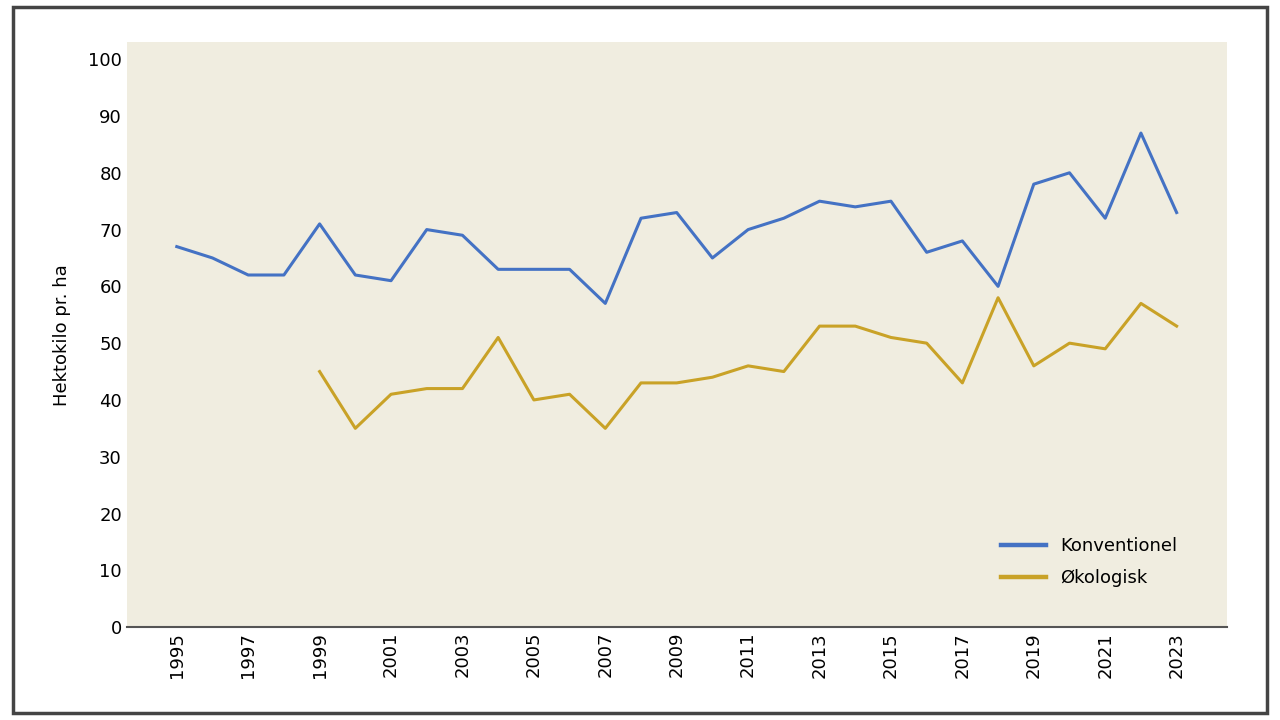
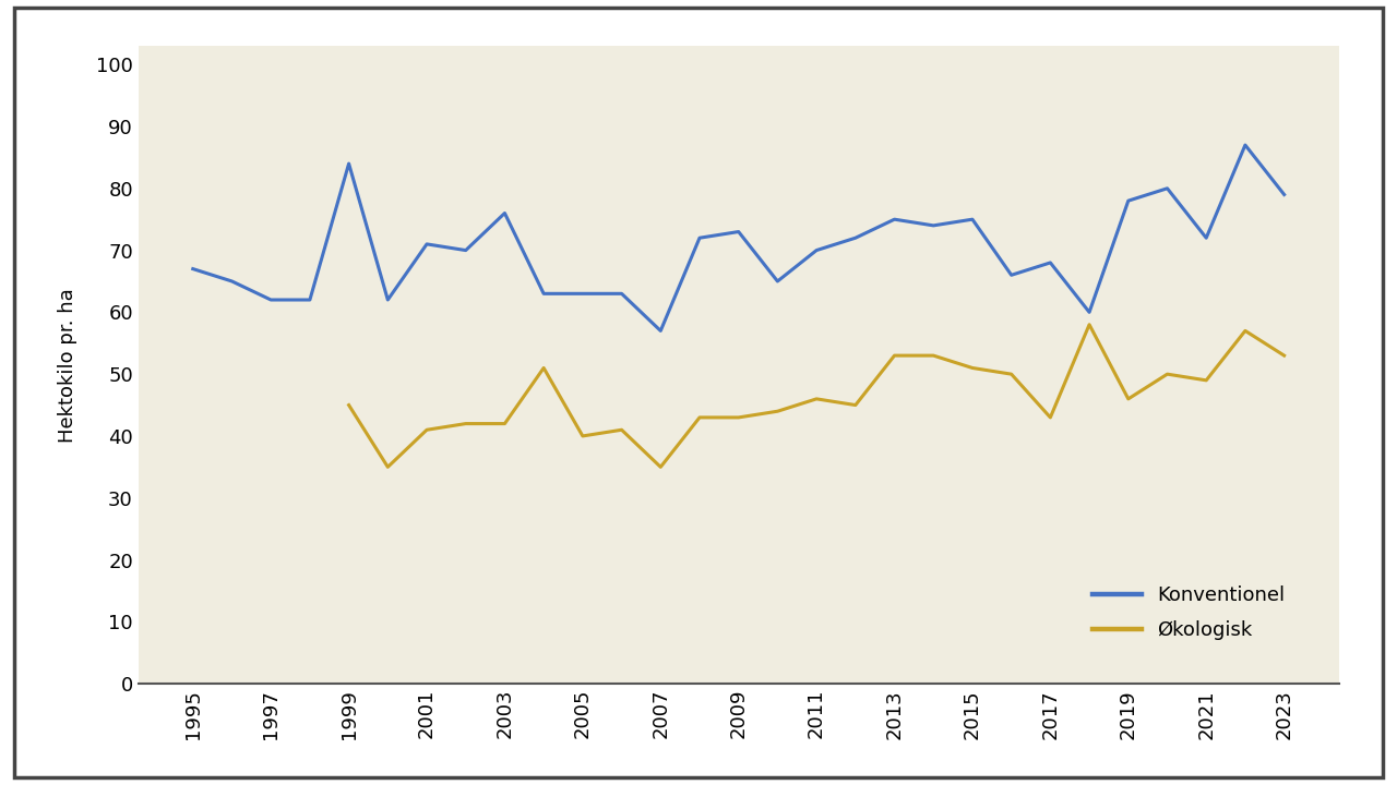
Konventionel/1999: 71 -> 84
Konventionel/2001: 61 -> 71
Konventionel/2003: 69 -> 76
Konventionel/2023: 73 -> 79
